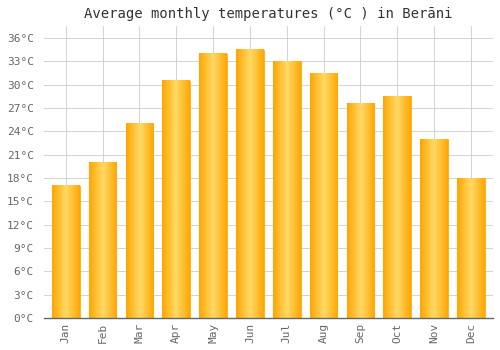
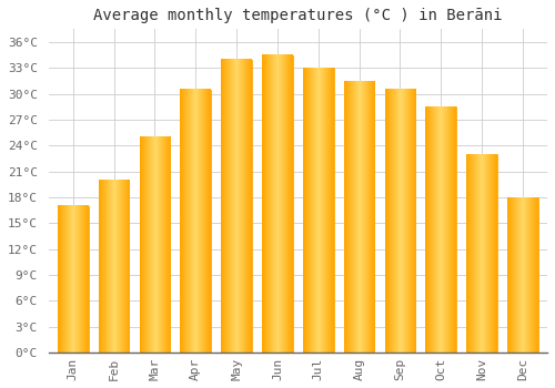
Sep: 27.6°C -> 30.5°C
